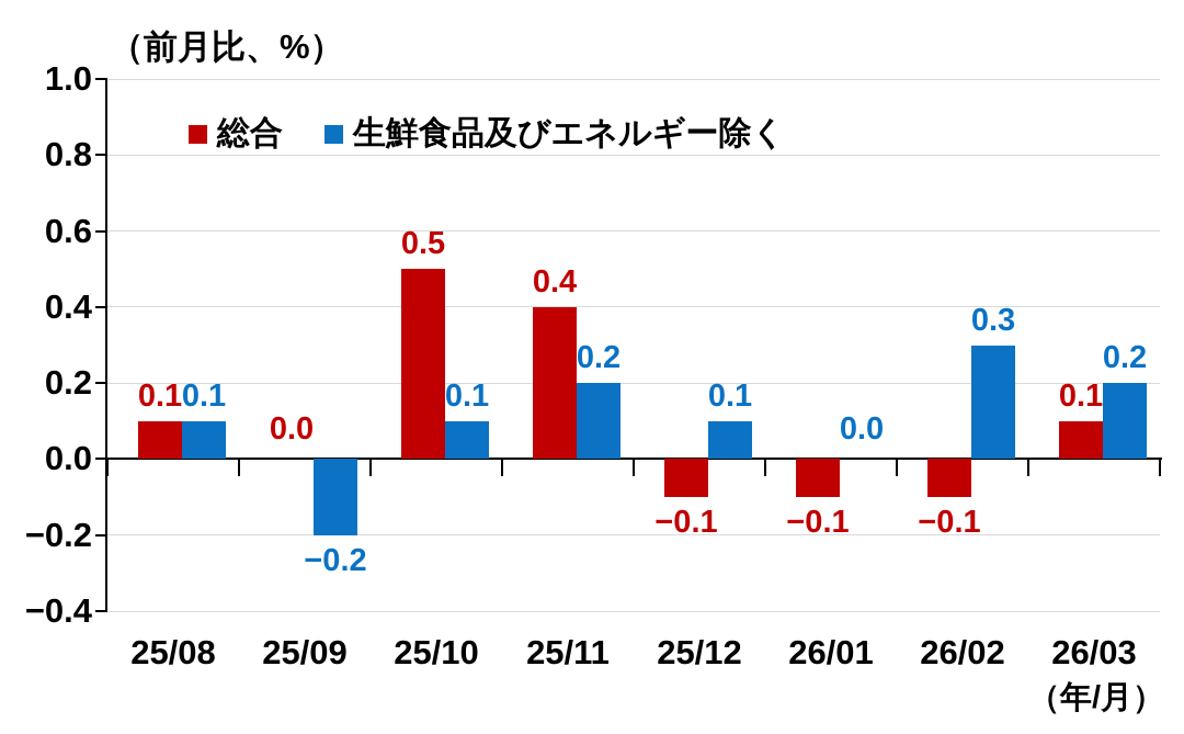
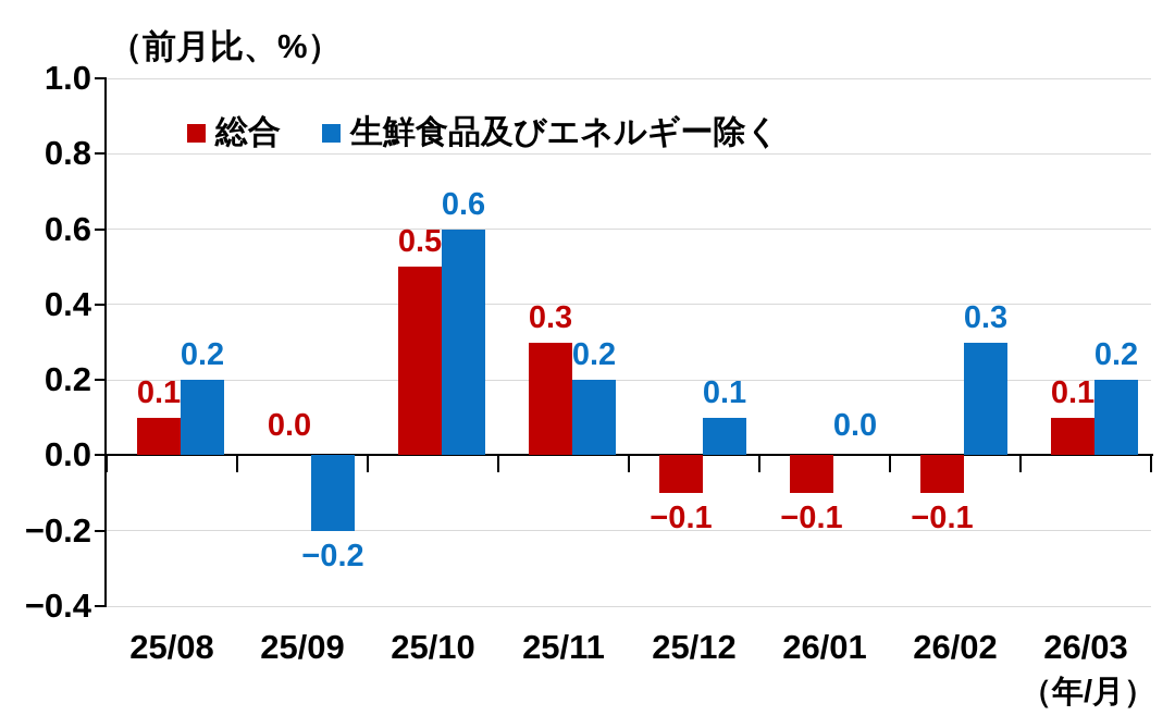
生鮮食品及びエネルギー除く/25/08: 0.1 -> 0.2
生鮮食品及びエネルギー除く/25/10: 0.1 -> 0.6
総合/25/11: 0.4 -> 0.3
